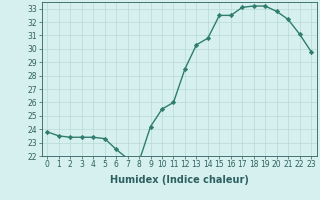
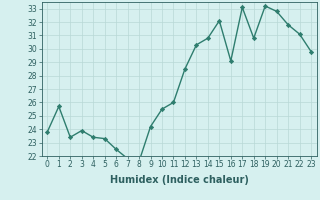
1: 23.5 -> 25.7
3: 23.4 -> 23.9
15: 32.5 -> 32.1
16: 32.5 -> 29.1
18: 33.2 -> 30.8
21: 32.2 -> 31.8
